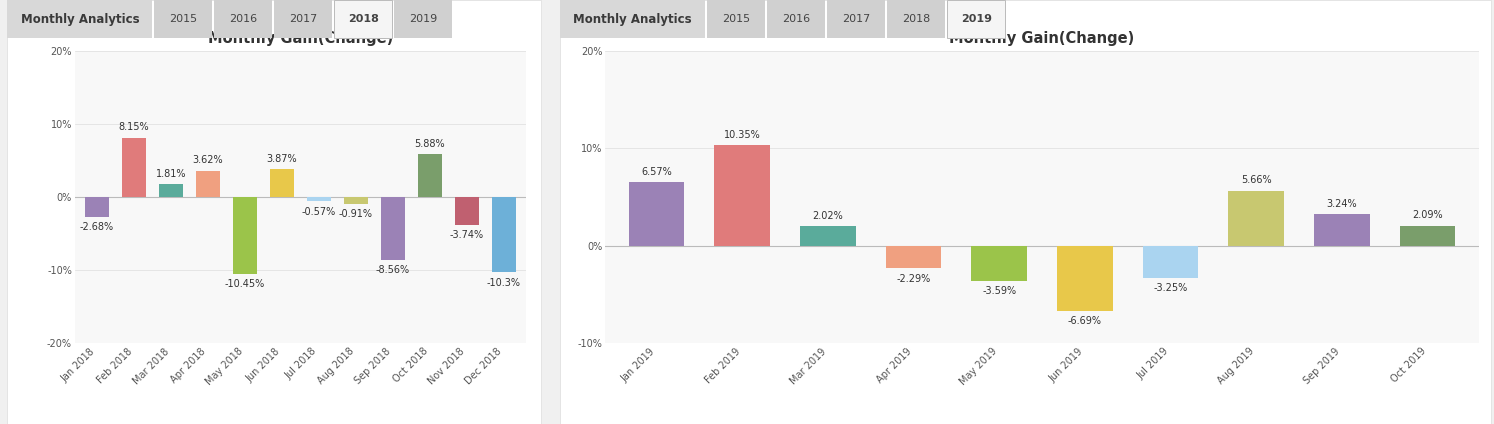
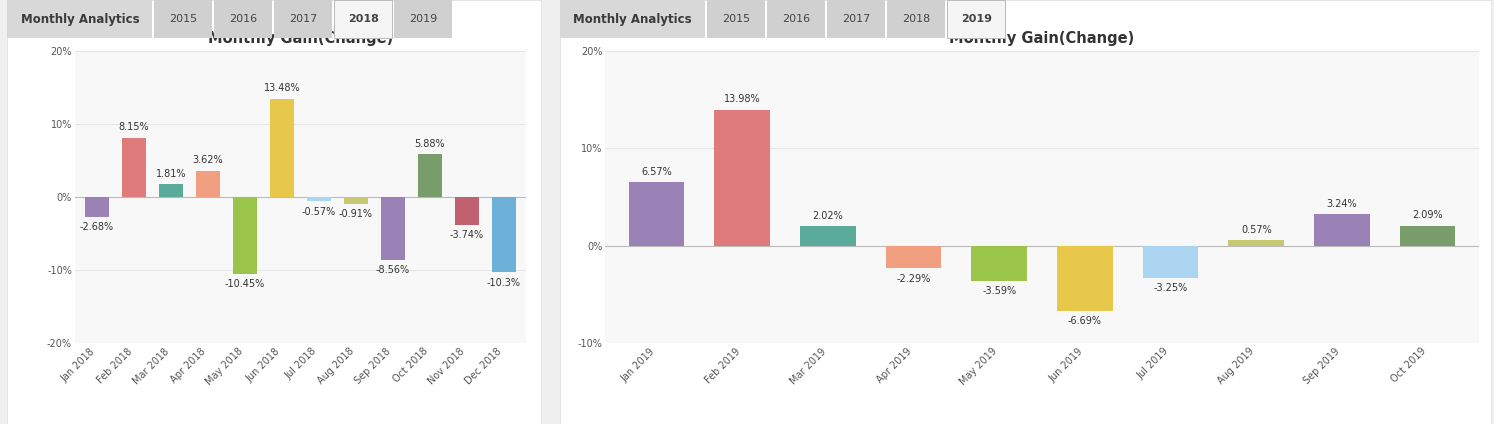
Jun 2018: 3.87% -> 13.48%
Feb 2019: 10.35% -> 13.98%
Aug 2019: 5.66% -> 0.57%
